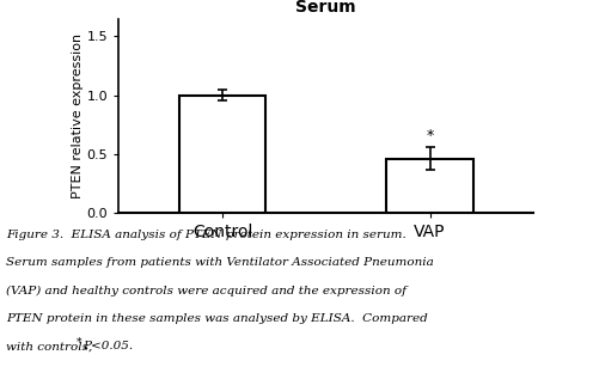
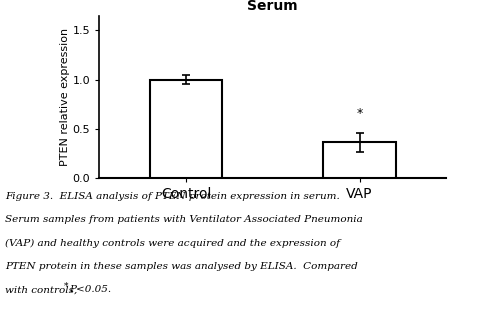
VAP: 0.46 -> 0.36
